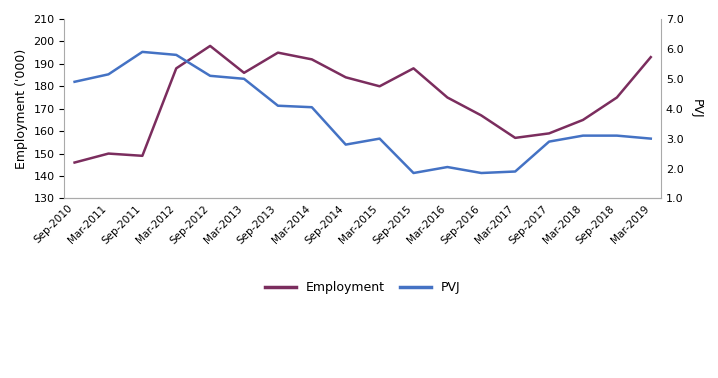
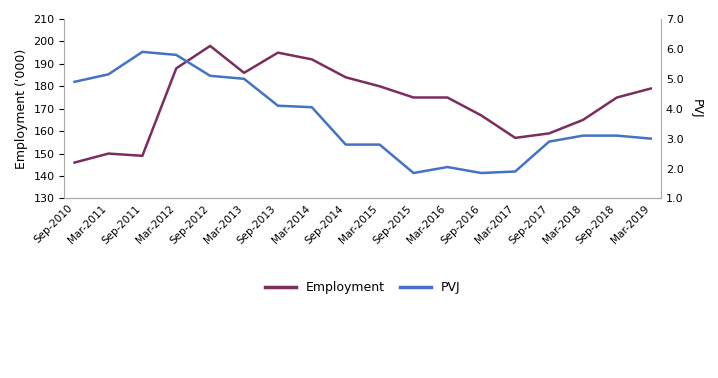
PVJ/Mar-2015: 3.00 -> 2.80
Employment/Sep-2015: 188 -> 175
Employment/Mar-2019: 193 -> 179
